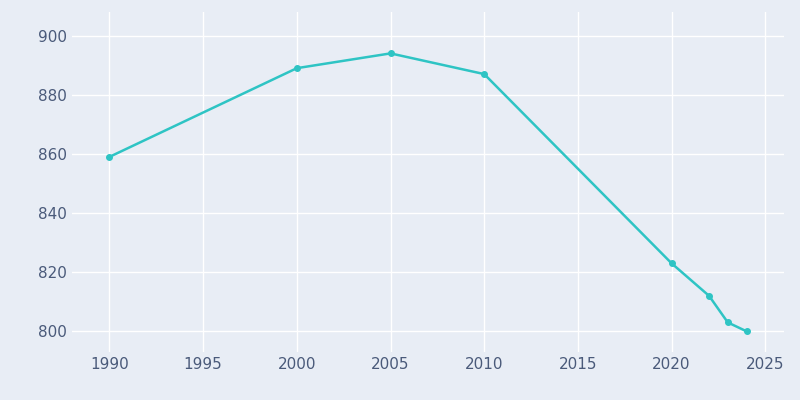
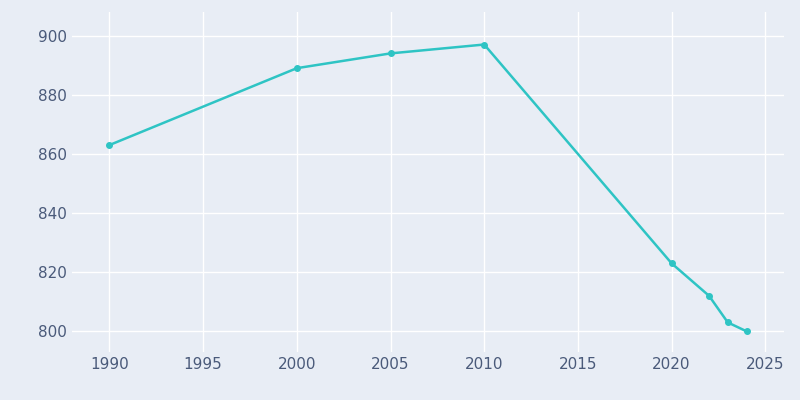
1990: 859 -> 863
2010: 887 -> 897
